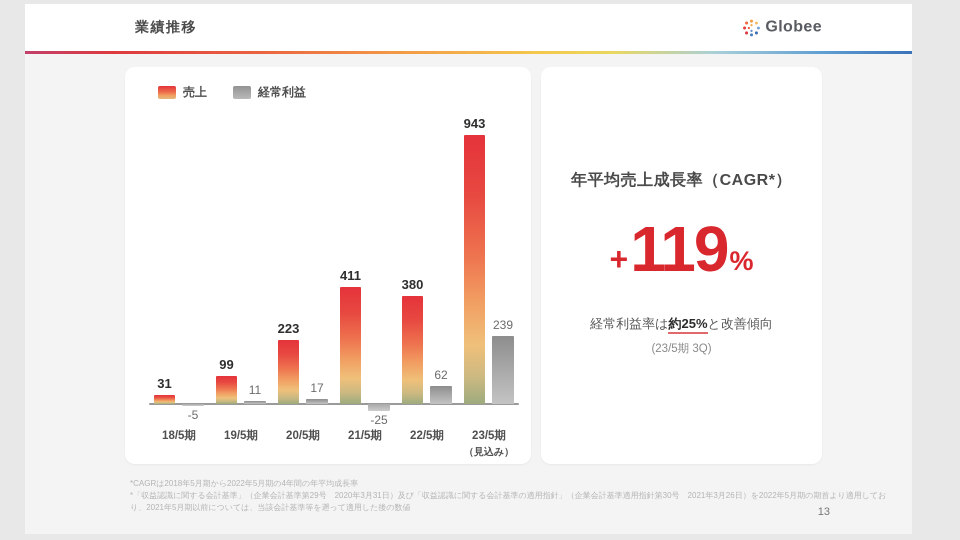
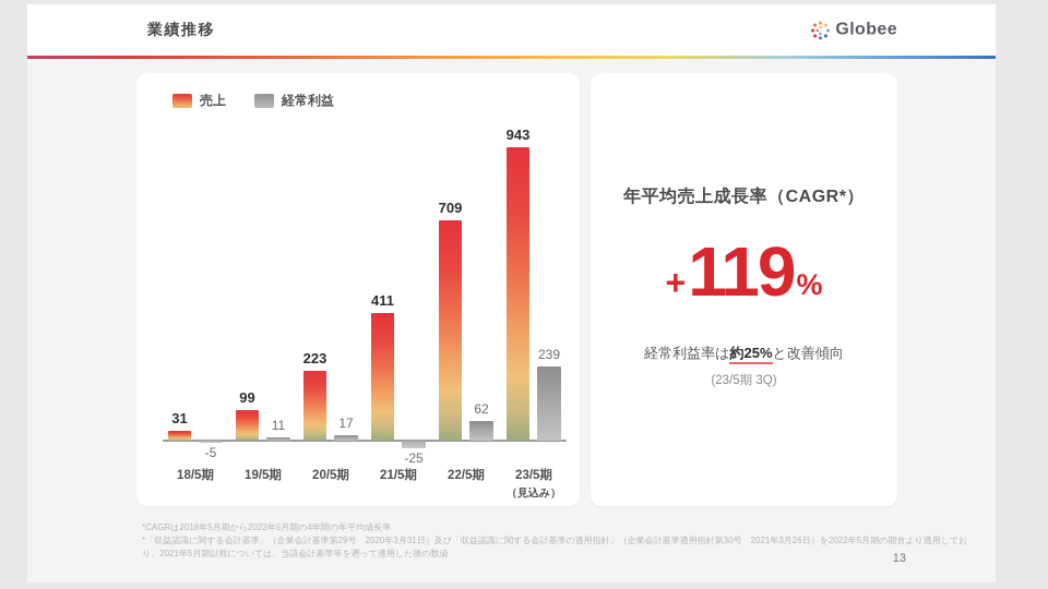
売上/22/5期: 380 -> 709
